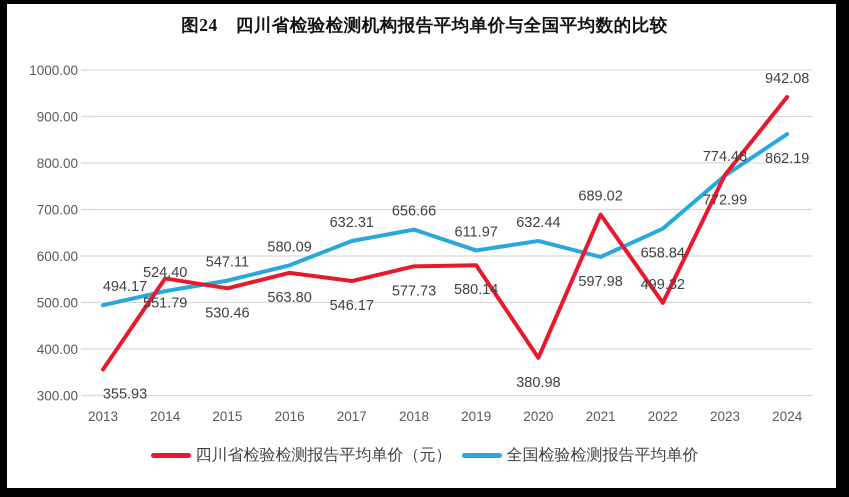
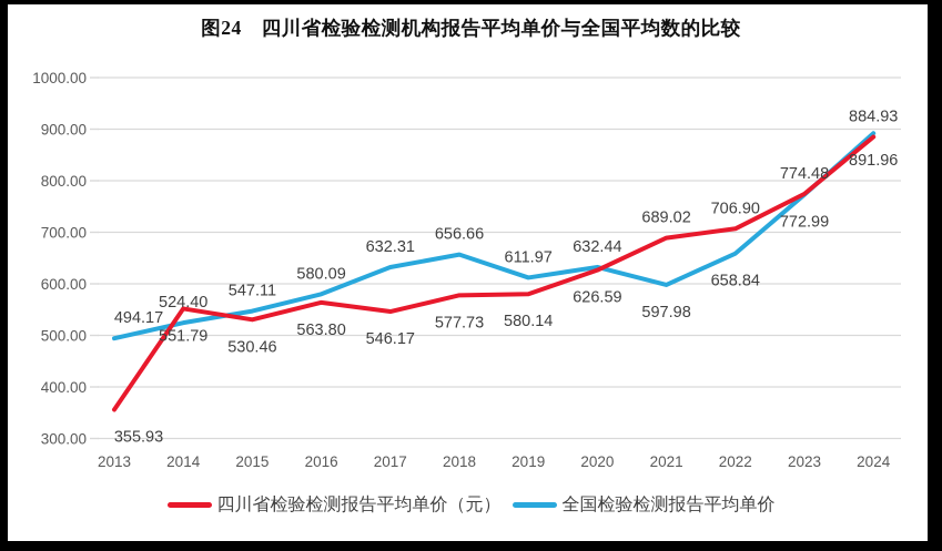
四川省检验检测报告平均单价（元）/2020: 380.98 -> 626.59
四川省检验检测报告平均单价（元）/2022: 499.32 -> 706.90
四川省检验检测报告平均单价（元）/2024: 942.08 -> 884.93
全国检验检测报告平均单价/2024: 862.19 -> 891.96
